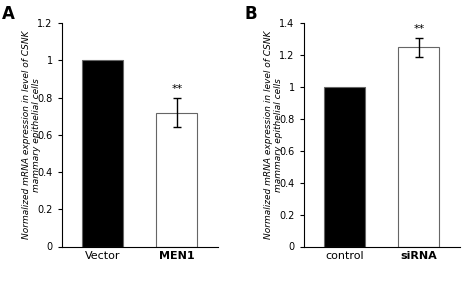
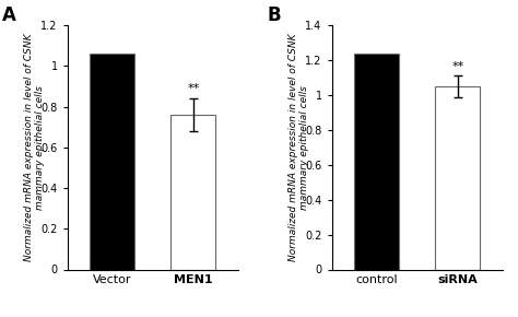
Vector: 1.00 -> 1.06
MEN1: 0.72 -> 0.76
control: 1.00 -> 1.24
siRNA: 1.25 -> 1.05
